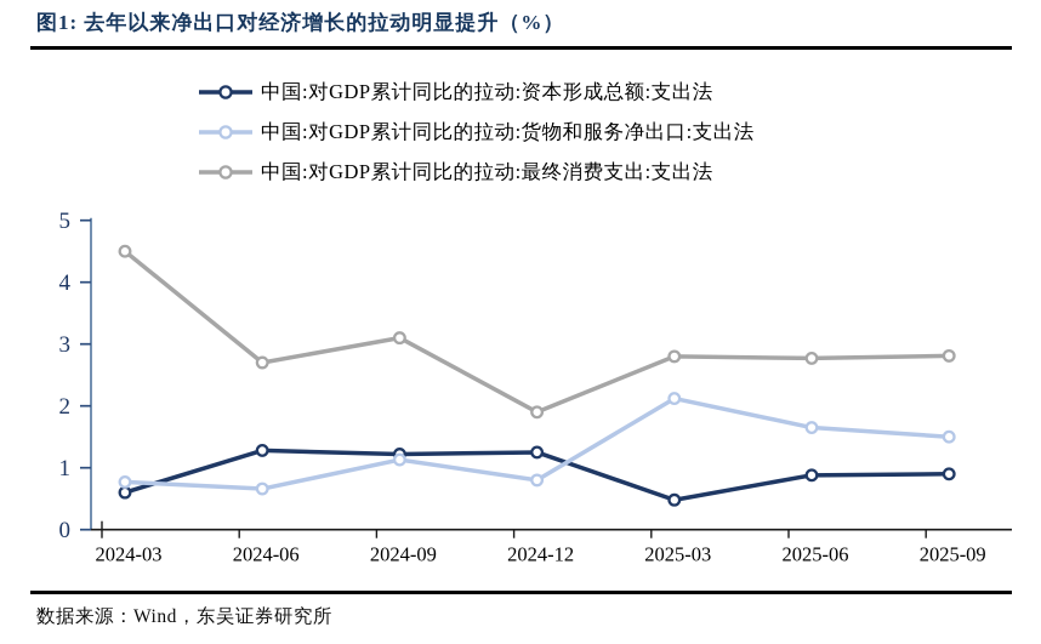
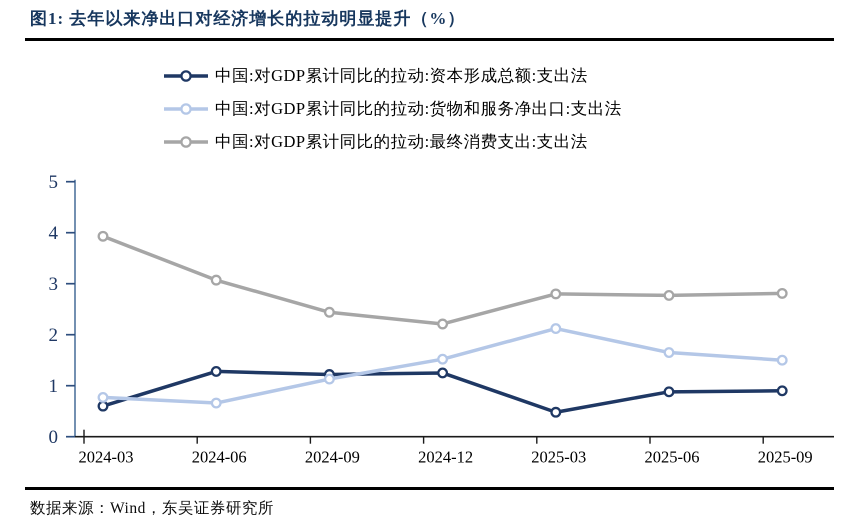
中国:对GDP累计同比的拉动:最终消费支出:支出法/2024-03: 4.5 -> 3.9
中国:对GDP累计同比的拉动:最终消费支出:支出法/2024-06: 2.7 -> 3.1
中国:对GDP累计同比的拉动:最终消费支出:支出法/2024-09: 3.1 -> 2.4
中国:对GDP累计同比的拉动:货物和服务净出口:支出法/2024-12: 0.8 -> 1.5
中国:对GDP累计同比的拉动:最终消费支出:支出法/2024-12: 1.9 -> 2.2
